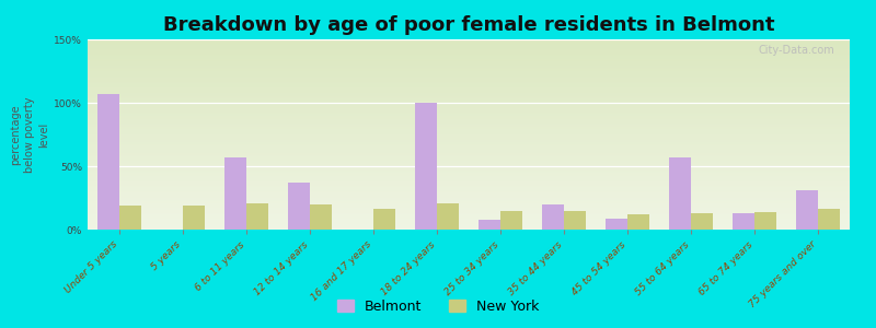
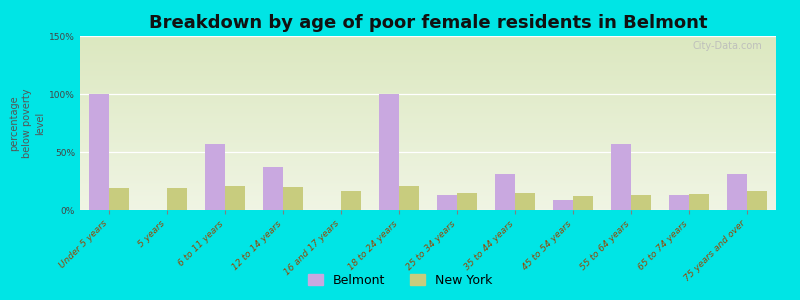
Belmont/Under 5 years: 107% -> 100%
Belmont/25 to 34 years: 8% -> 13%
Belmont/35 to 44 years: 20% -> 31%
